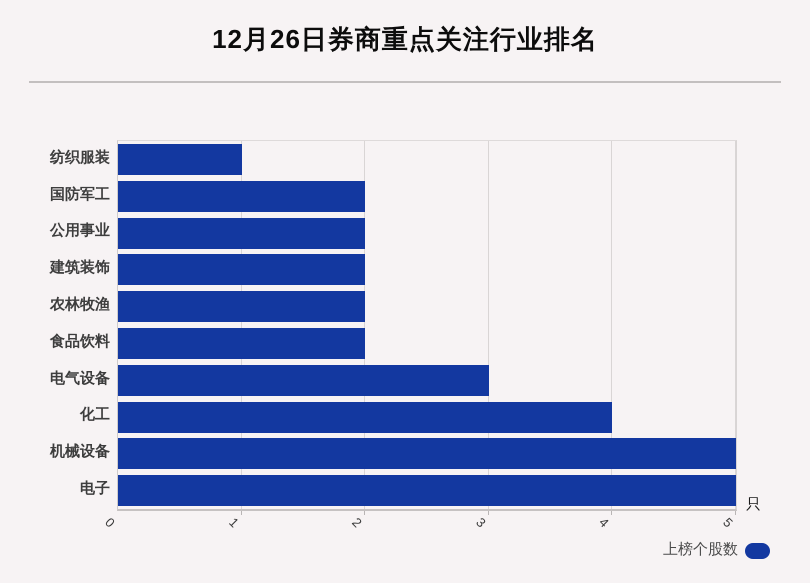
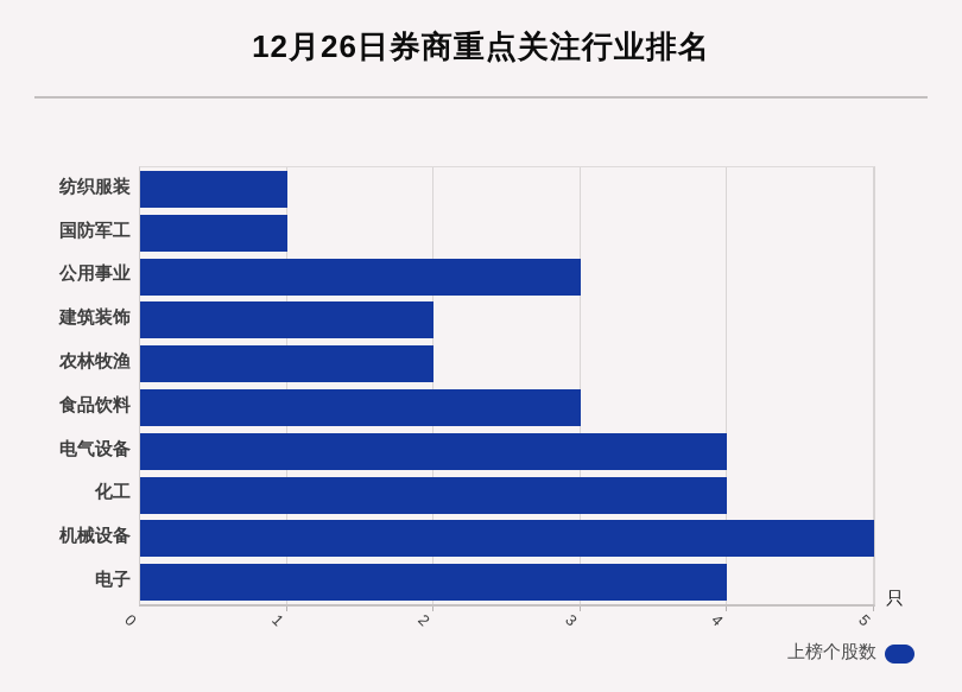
国防军工: 2 -> 1
公用事业: 2 -> 3
食品饮料: 2 -> 3
电气设备: 3 -> 4
电子: 5 -> 4
